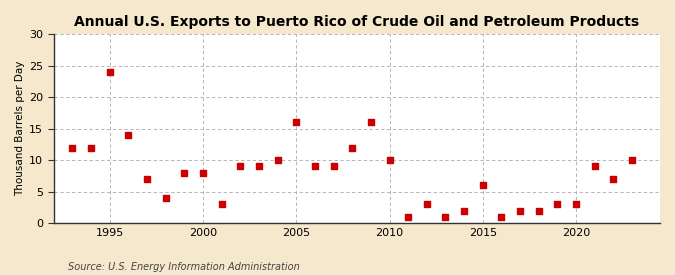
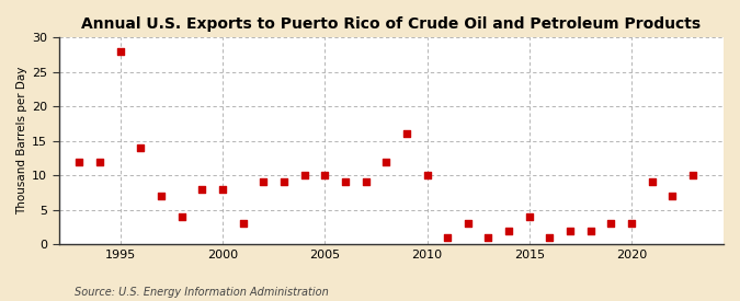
1995: 24 -> 28
2005: 16 -> 10
2015: 6 -> 4
